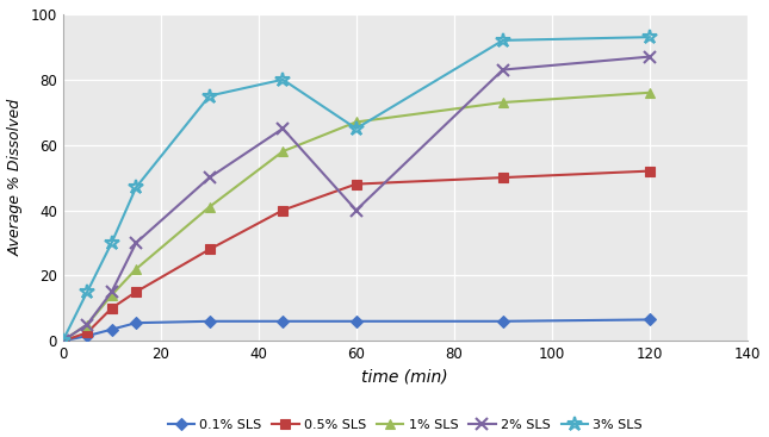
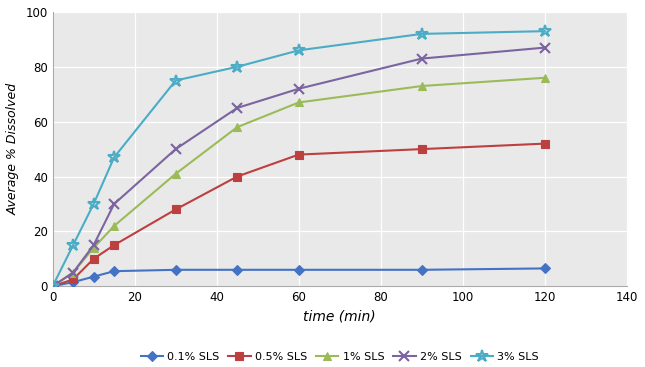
2% SLS/60: 40 -> 72
3% SLS/60: 65 -> 86
